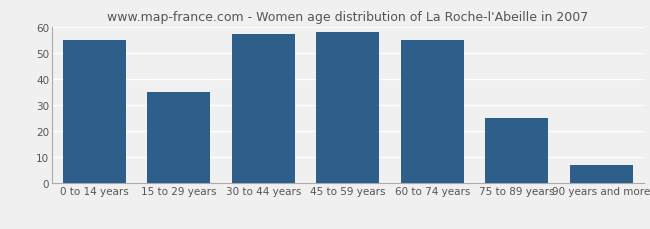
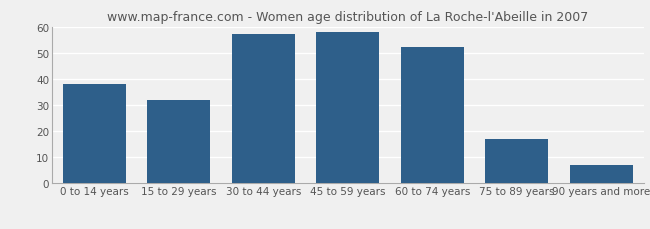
0 to 14 years: 55 -> 38
15 to 29 years: 35 -> 32
60 to 74 years: 55 -> 52
75 to 89 years: 25 -> 17
